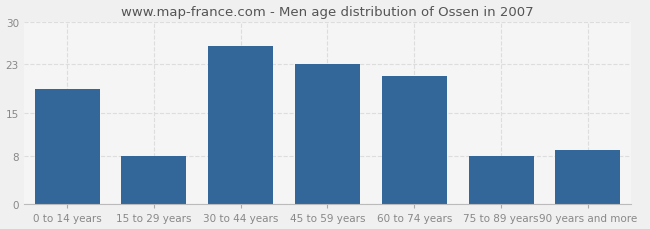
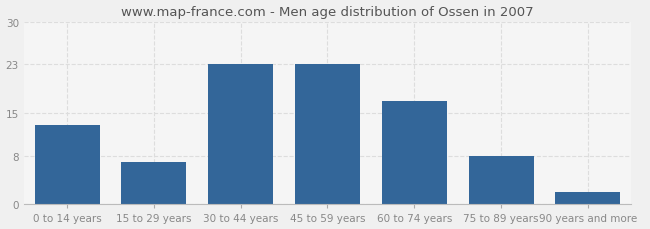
0 to 14 years: 19 -> 13
15 to 29 years: 8 -> 7
30 to 44 years: 26 -> 23
60 to 74 years: 21 -> 17
90 years and more: 9 -> 2
